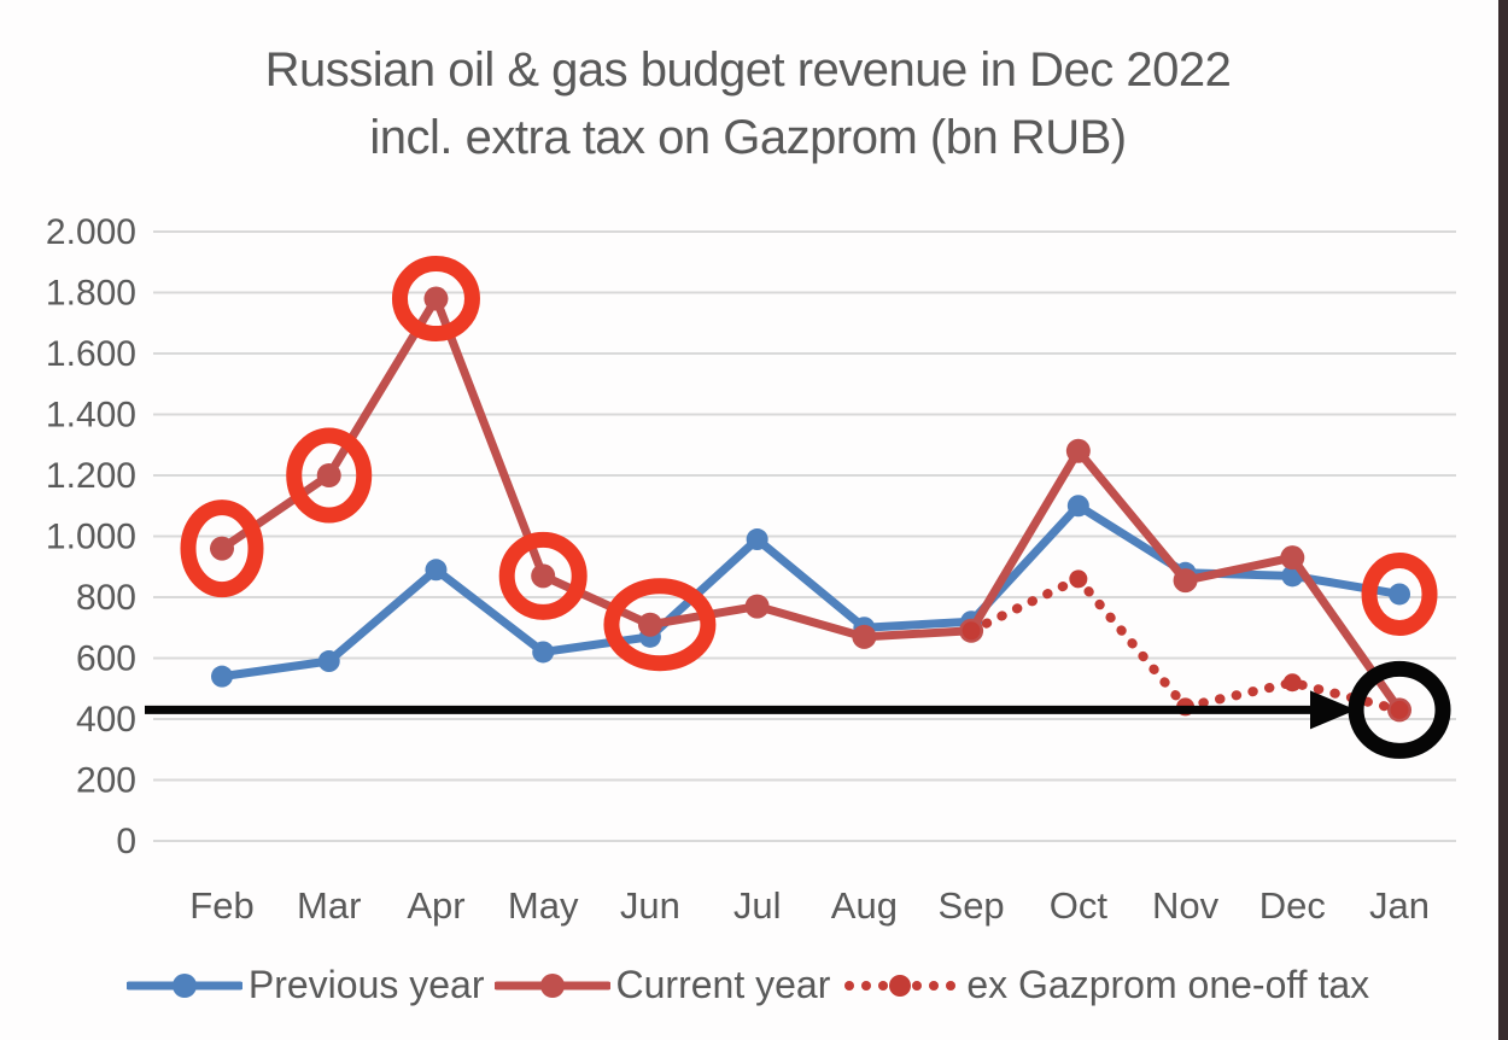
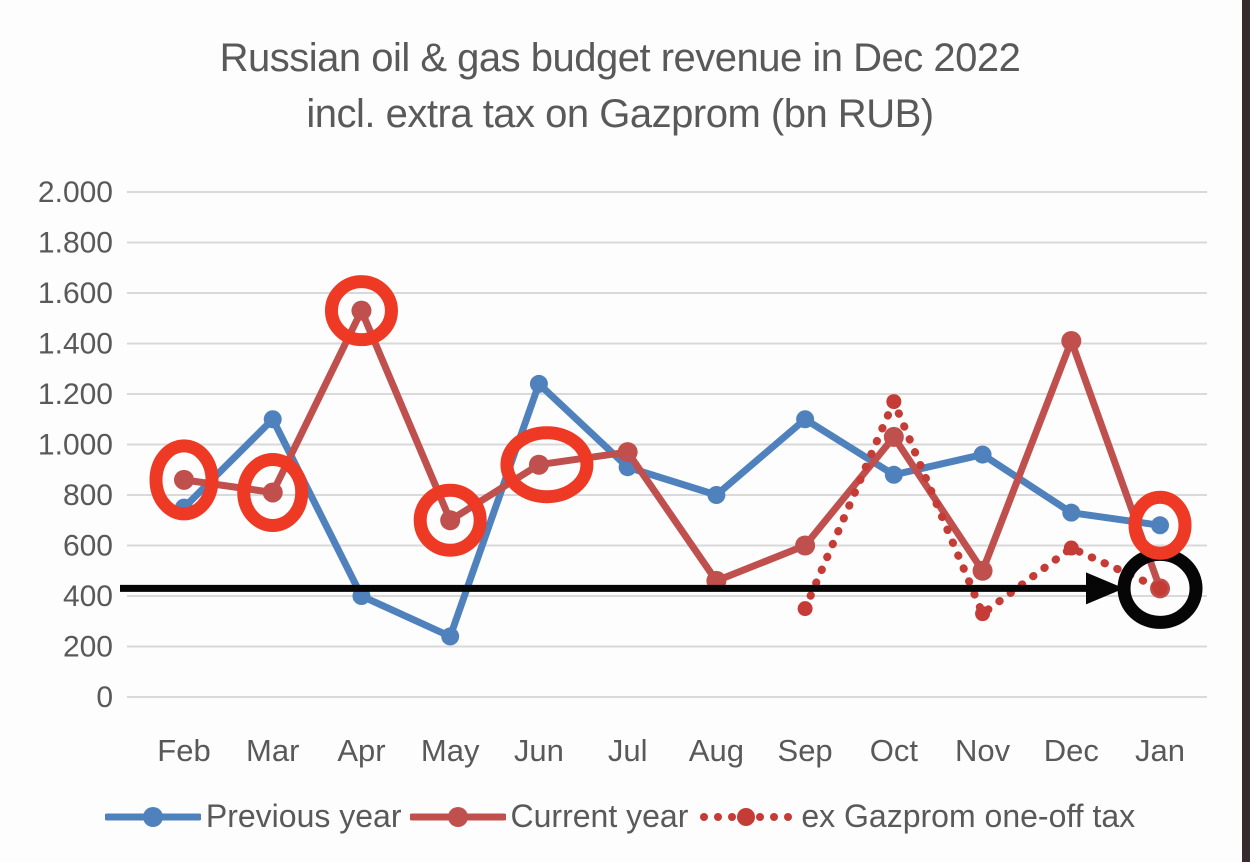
Previous year/Feb: 540 -> 750
Current year/Feb: 960 -> 860
Previous year/Mar: 590 -> 1100
Current year/Mar: 1200 -> 810
Previous year/Apr: 890 -> 400
Current year/Apr: 1780 -> 1530
Previous year/May: 620 -> 240
Current year/May: 870 -> 700
Previous year/Jun: 670 -> 1240
Current year/Jun: 710 -> 920
Previous year/Jul: 990 -> 910
Current year/Jul: 770 -> 970
Previous year/Aug: 700 -> 800
Current year/Aug: 670 -> 460
Previous year/Sep: 720 -> 1100
Current year/Sep: 690 -> 600
ex Gazprom one-off tax/Sep: 690 -> 350
Previous year/Oct: 1100 -> 880
Current year/Oct: 1280 -> 1030
ex Gazprom one-off tax/Oct: 860 -> 1170
Previous year/Nov: 880 -> 960
Current year/Nov: 860 -> 500
ex Gazprom one-off tax/Nov: 440 -> 330
Previous year/Dec: 870 -> 730
Current year/Dec: 930 -> 1410
ex Gazprom one-off tax/Dec: 520 -> 590
Previous year/Jan: 810 -> 680
